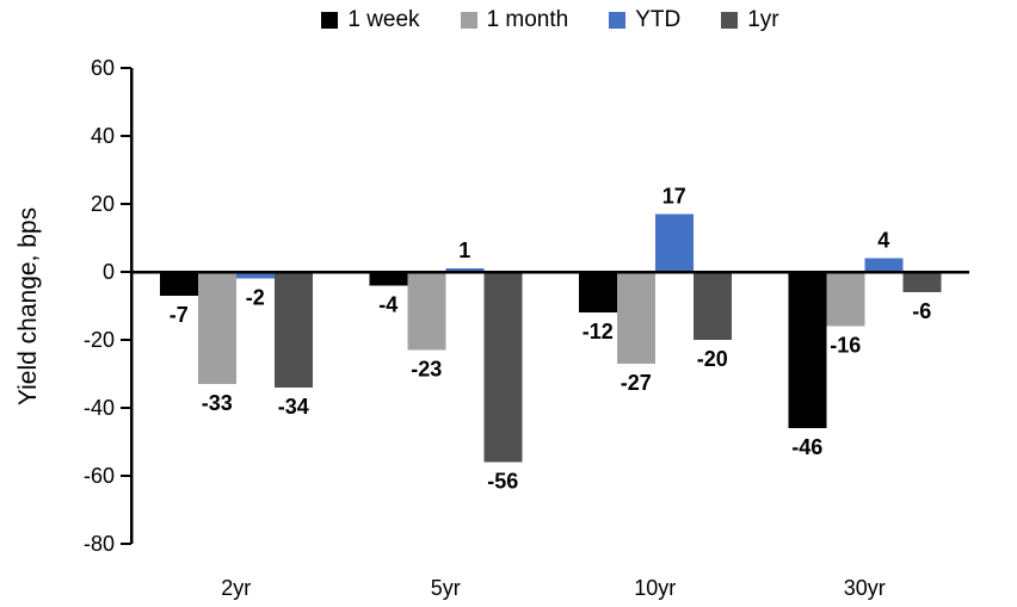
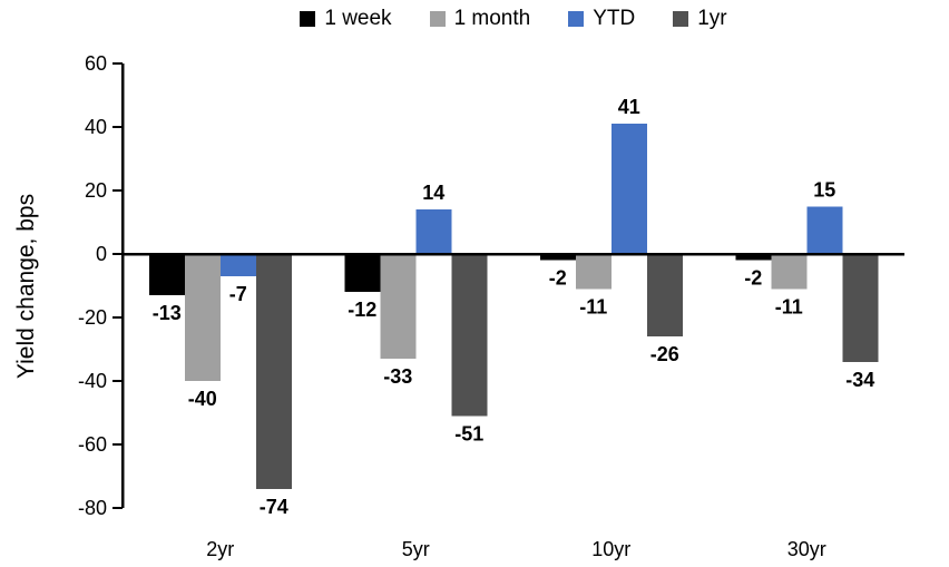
1 week/2yr: -7 -> -13
1 month/2yr: -33 -> -40
YTD/2yr: -2 -> -7
1yr/2yr: -34 -> -74
1 week/5yr: -4 -> -12
1 month/5yr: -23 -> -33
YTD/5yr: 1 -> 14
1yr/5yr: -56 -> -51
1 week/10yr: -12 -> -2
1 month/10yr: -27 -> -11
YTD/10yr: 17 -> 41
1yr/10yr: -20 -> -26
1 week/30yr: -46 -> -2
1 month/30yr: -16 -> -11
YTD/30yr: 4 -> 15
1yr/30yr: -6 -> -34
